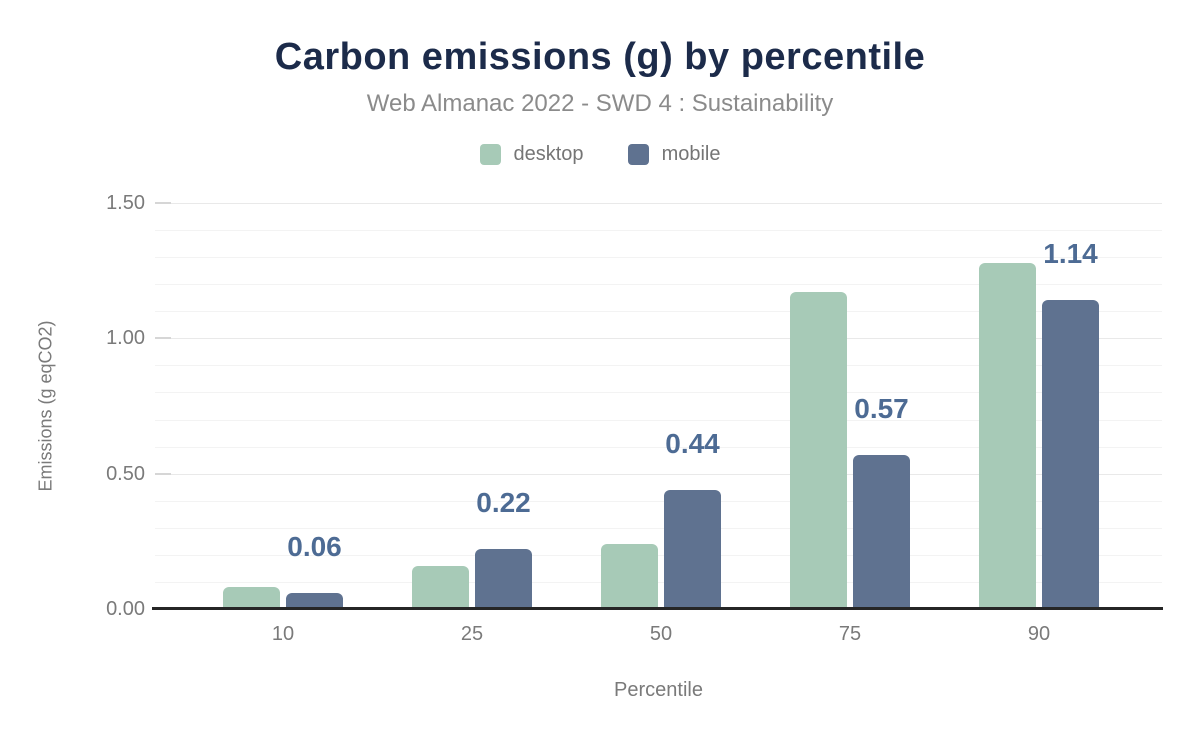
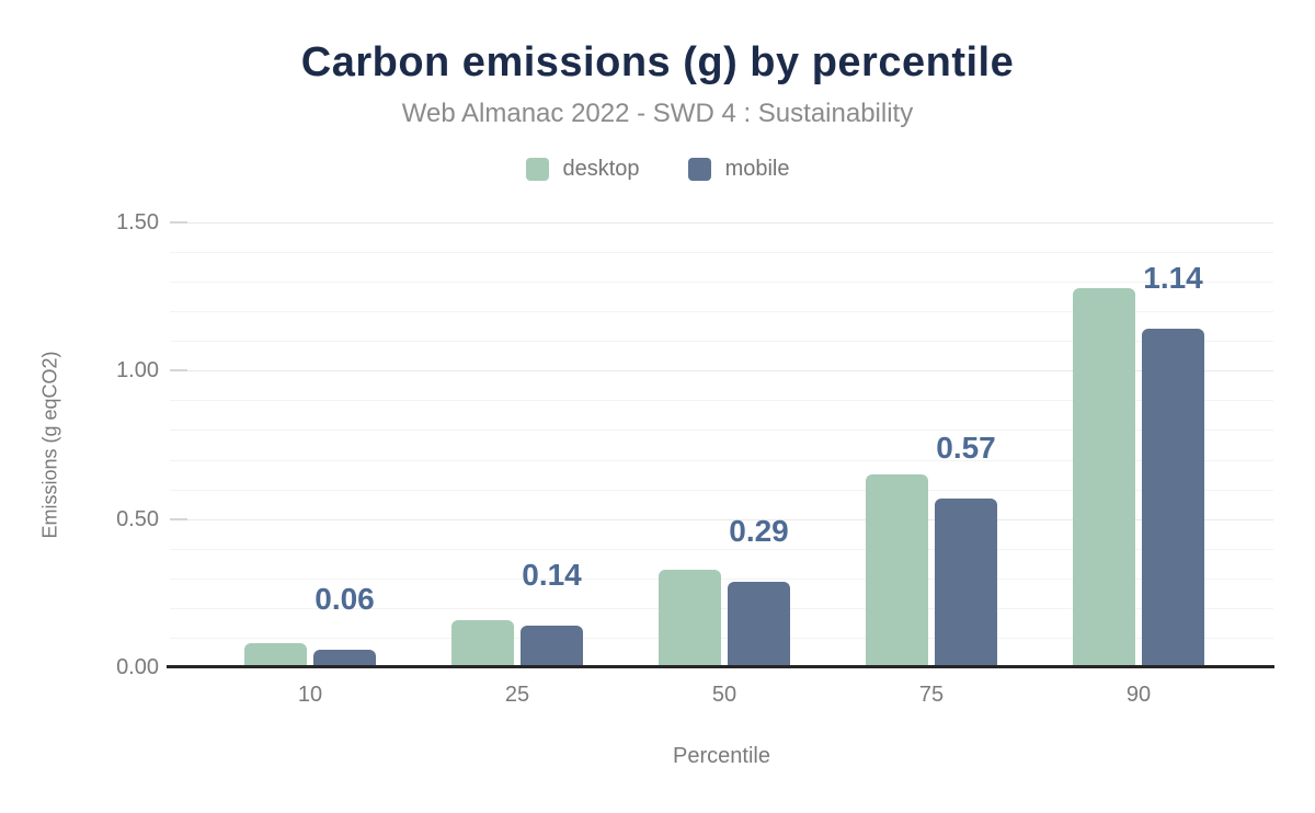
mobile/25: 0.22 -> 0.14
desktop/50: 0.24 -> 0.33
mobile/50: 0.44 -> 0.29
desktop/75: 1.17 -> 0.65
